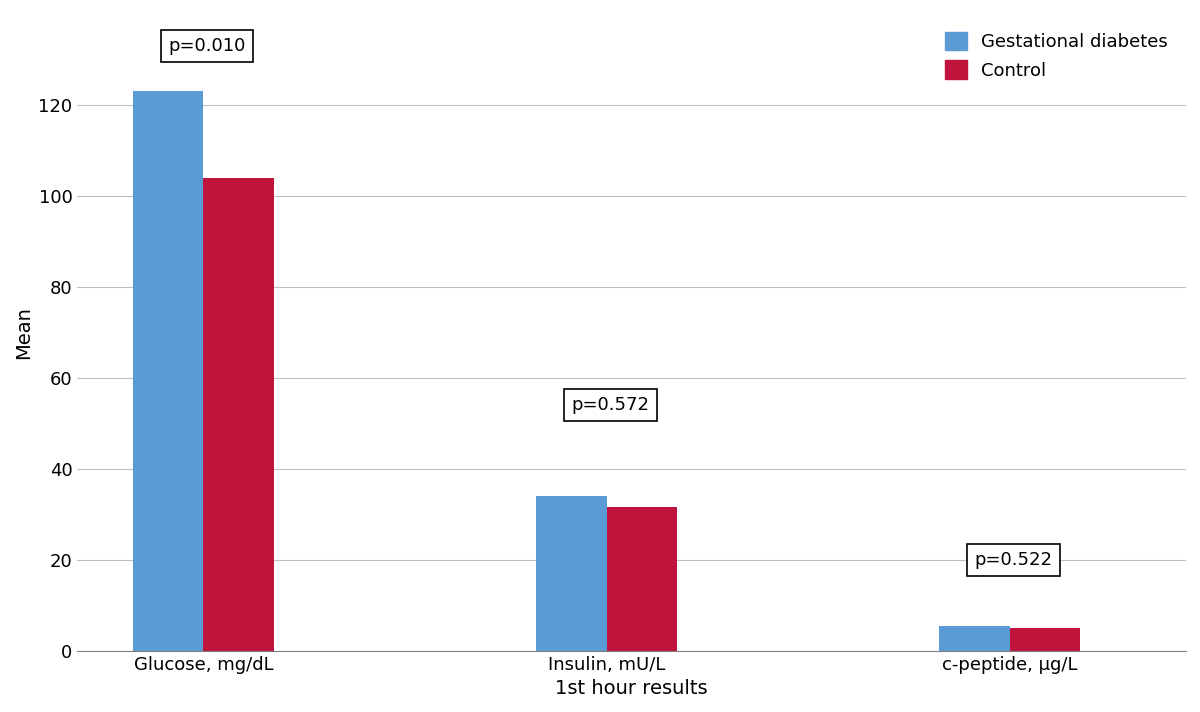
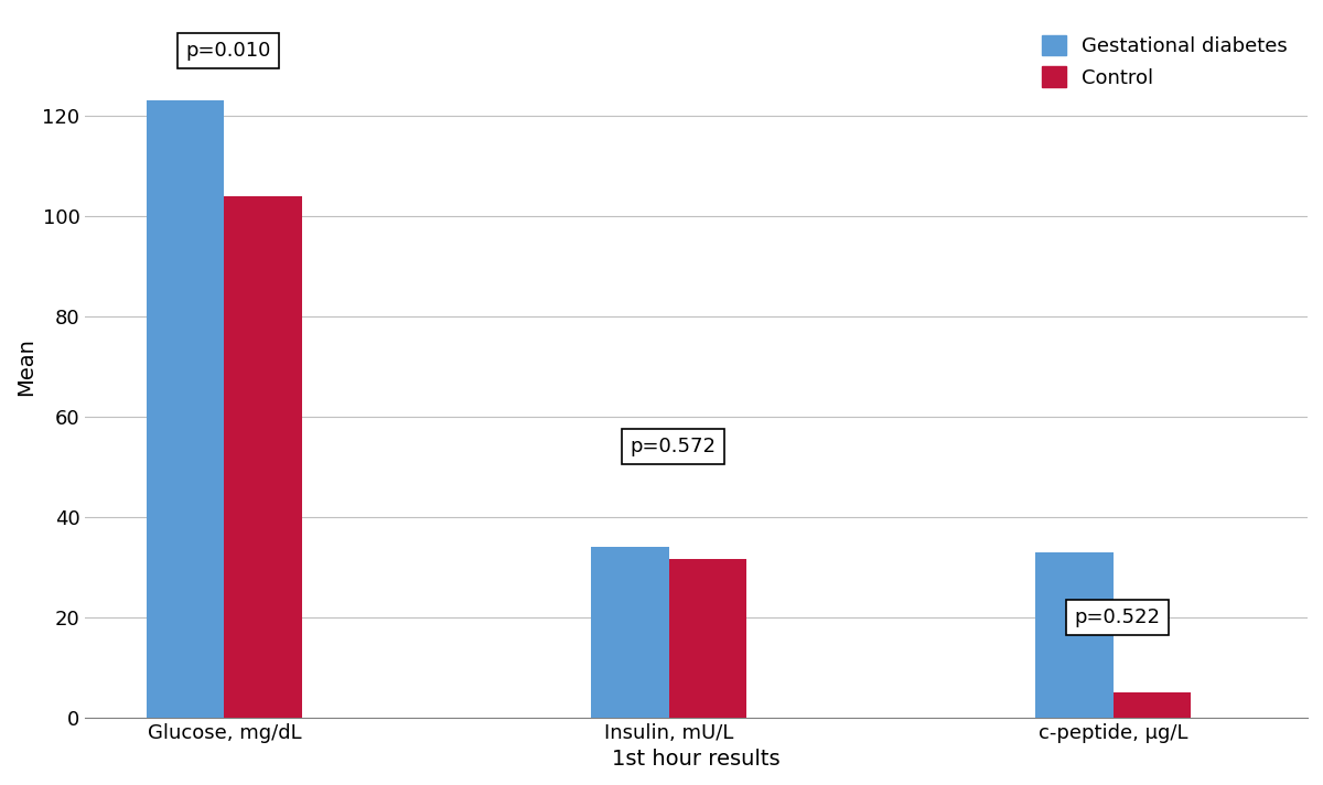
Gestational diabetes/c-peptide, μg/L: 5.5 -> 33.0
